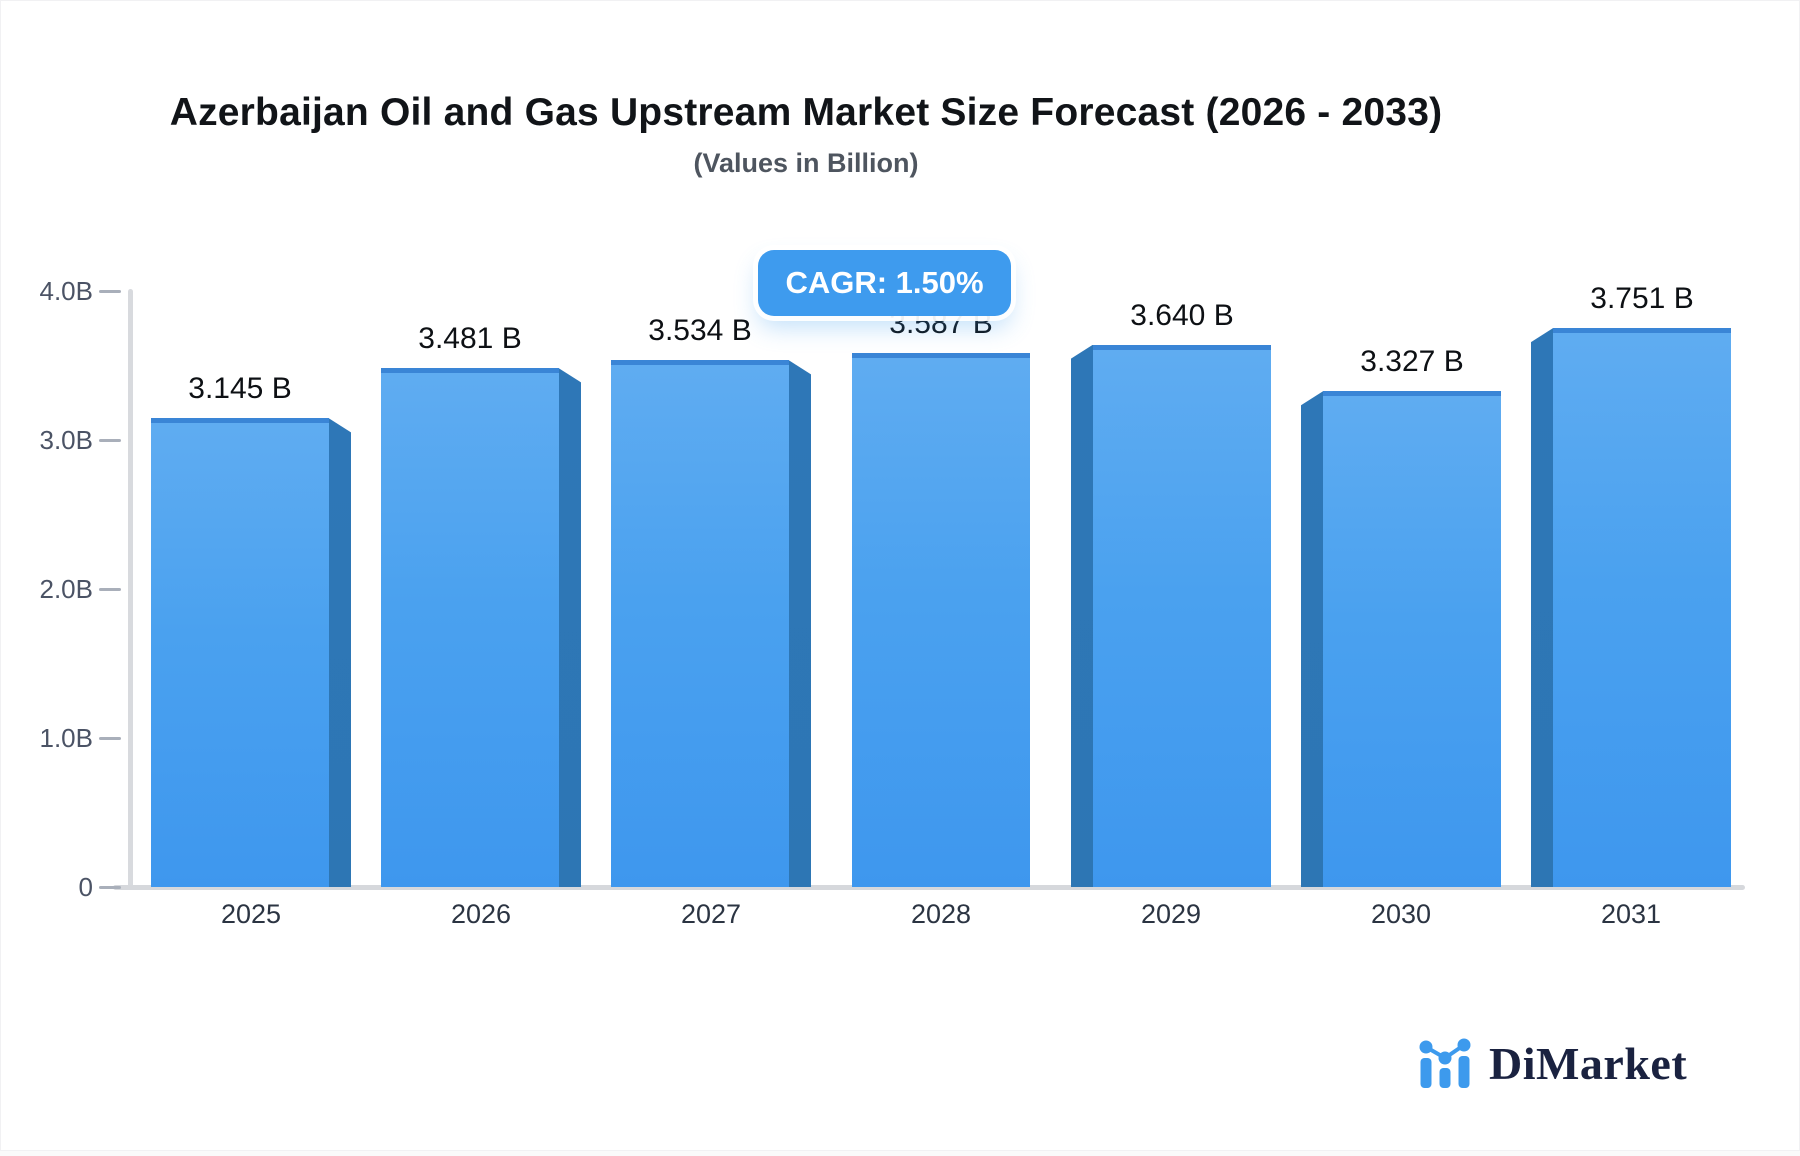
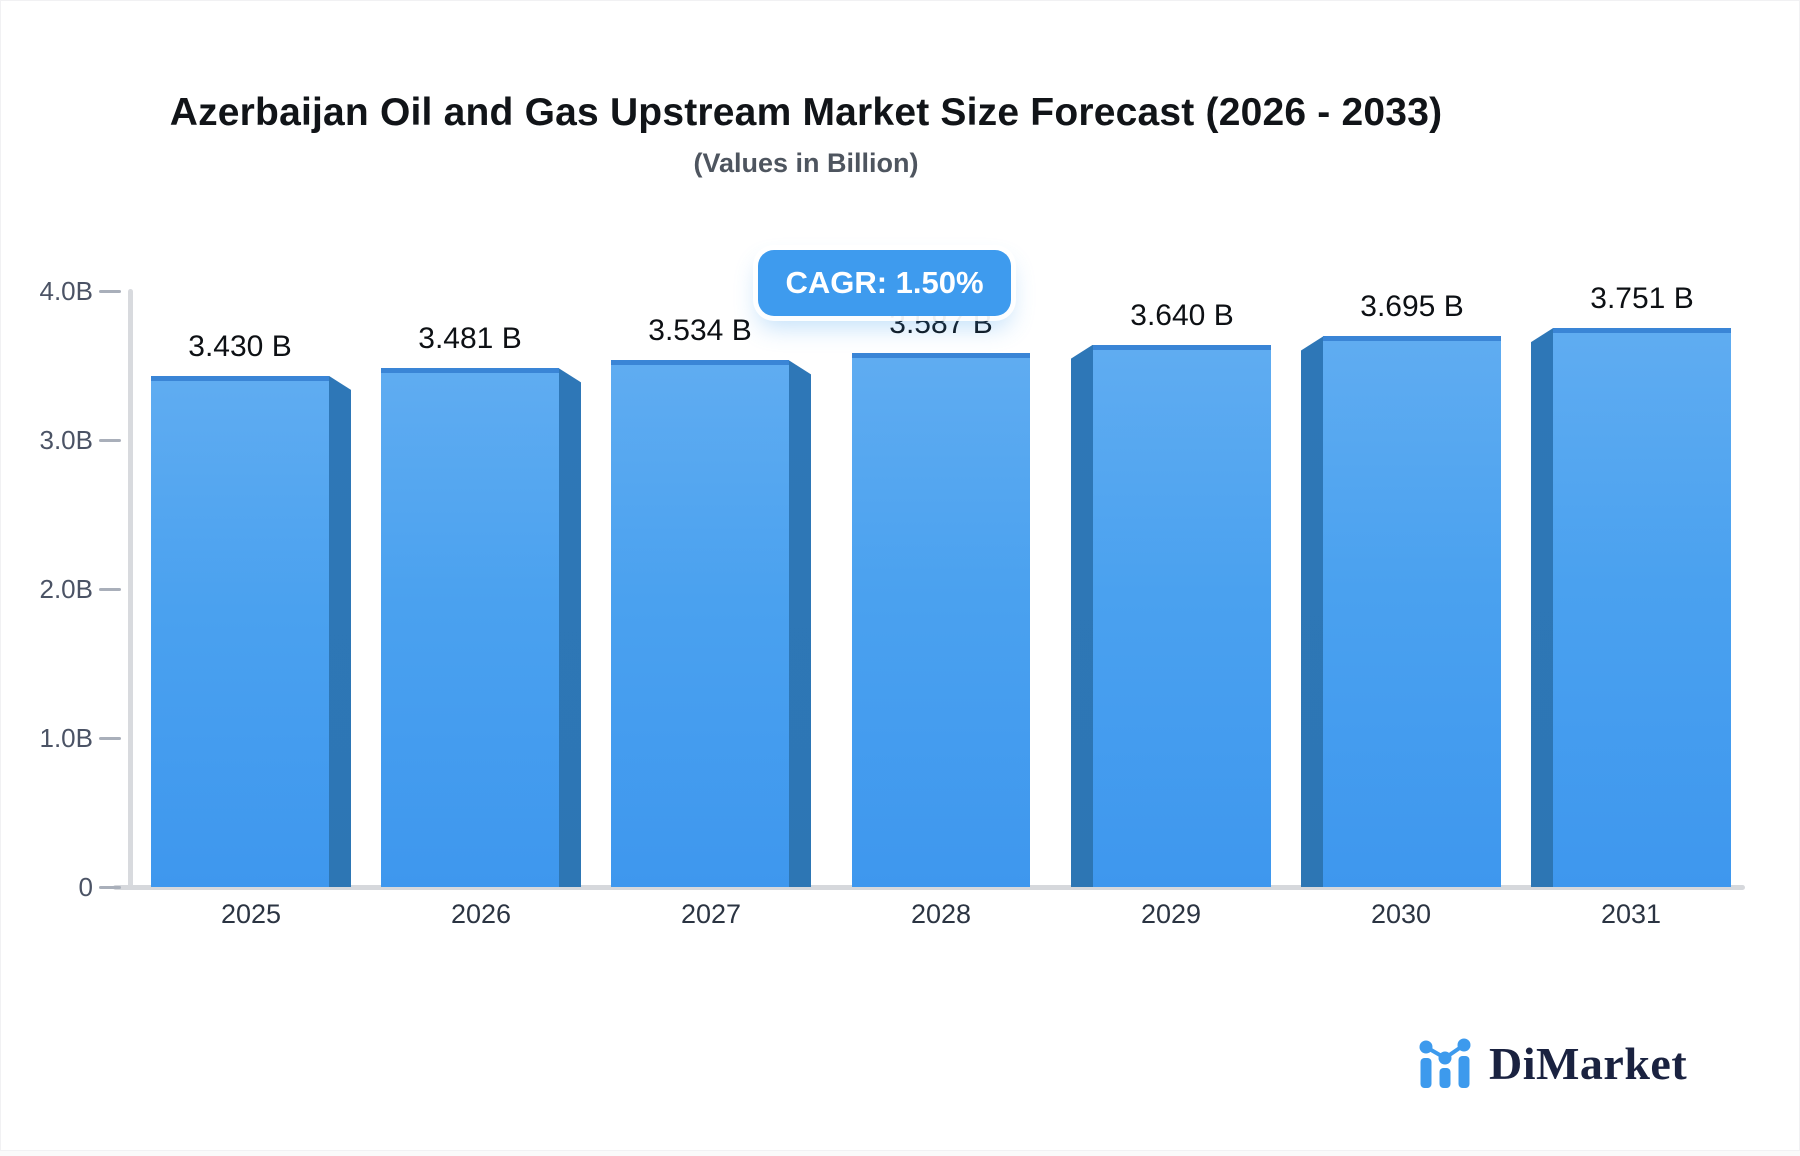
2025: 3.145 -> 3.430
2030: 3.327 -> 3.695
